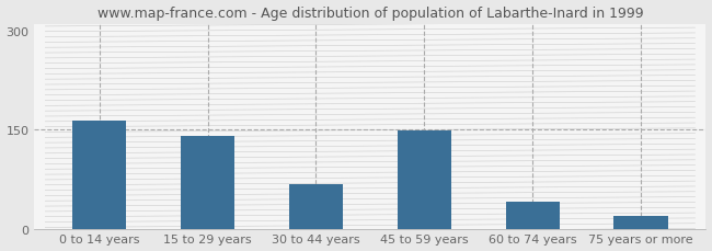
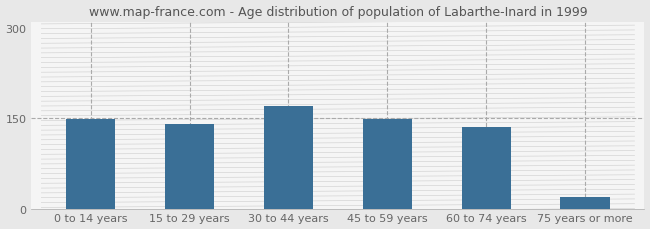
0 to 14 years: 164 -> 148
30 to 44 years: 68 -> 170
60 to 74 years: 40 -> 135
